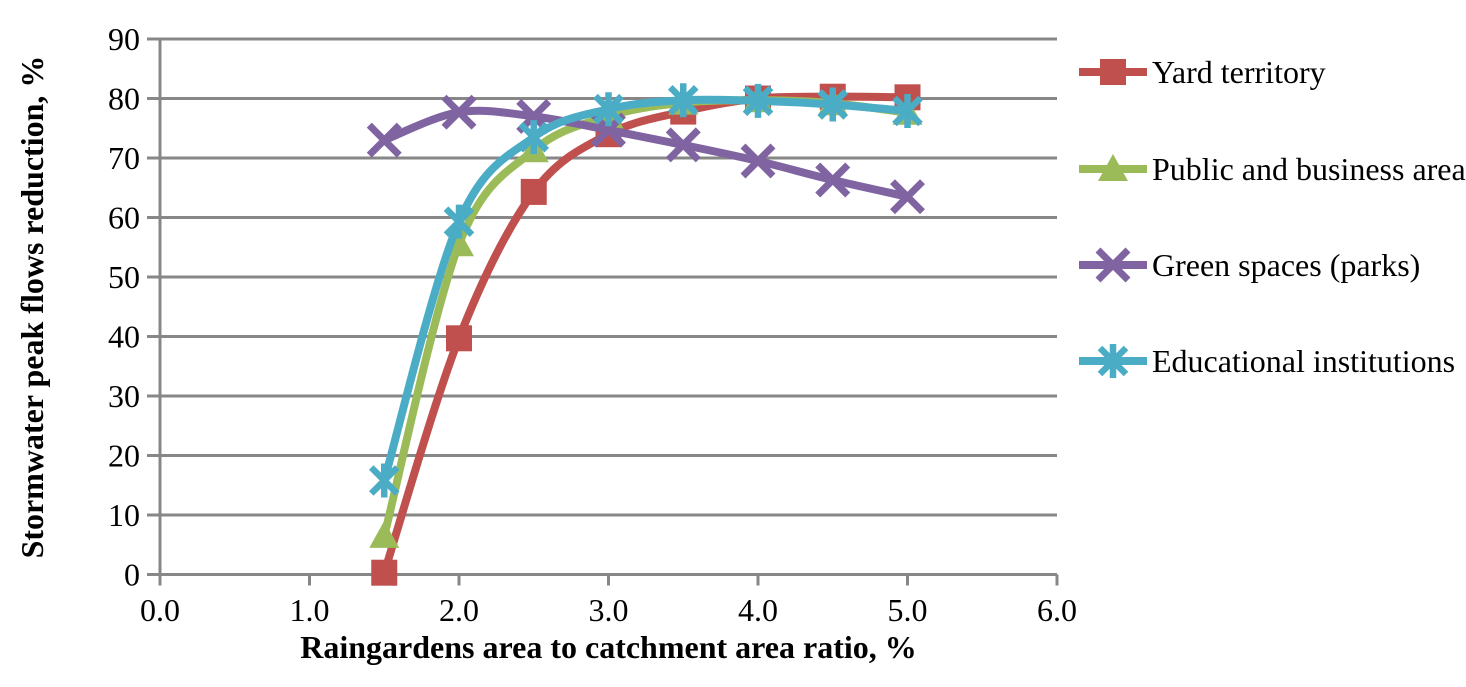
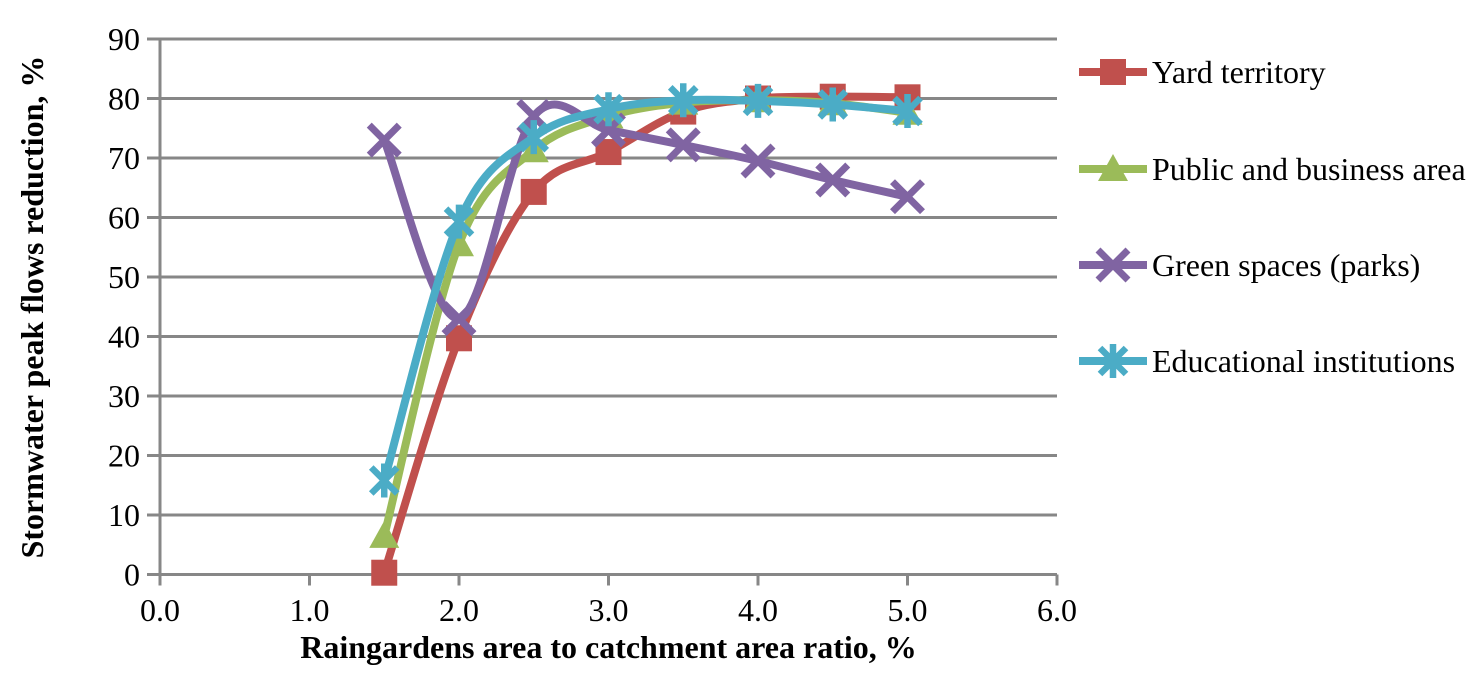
Green spaces (parks)/2.0: 78 -> 43
Yard territory/3.0: 74 -> 71
